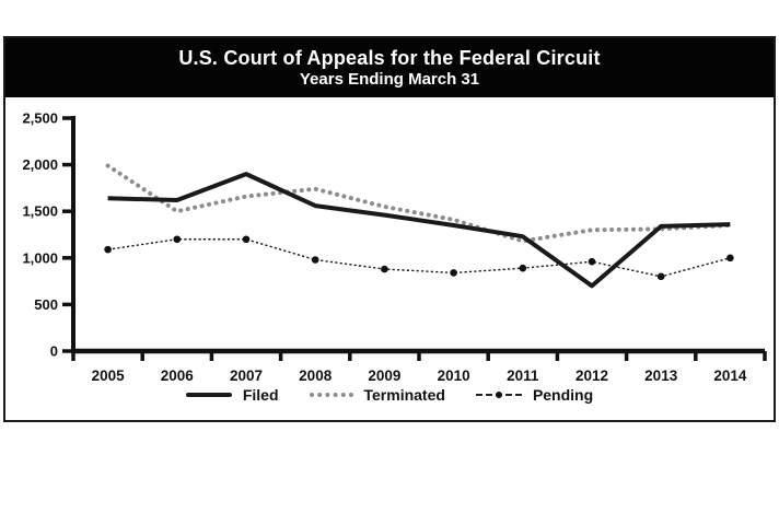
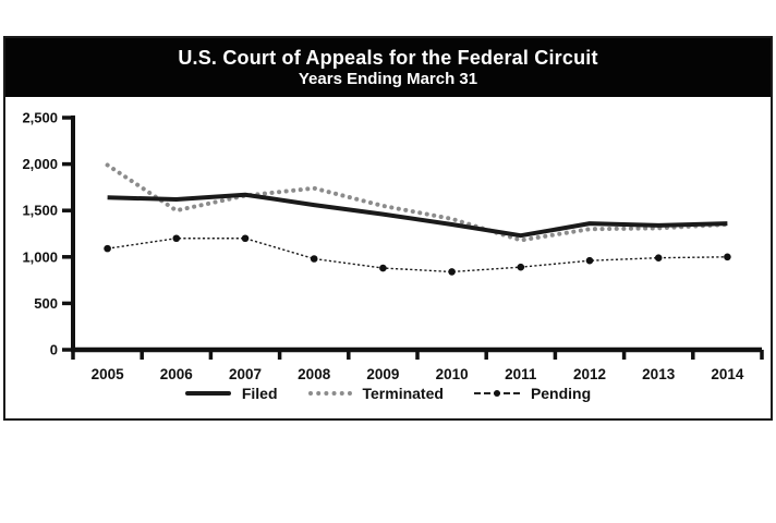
Filed/2007: 1900 -> 1700
Filed/2012: 700 -> 1400
Pending/2013: 800 -> 1000
